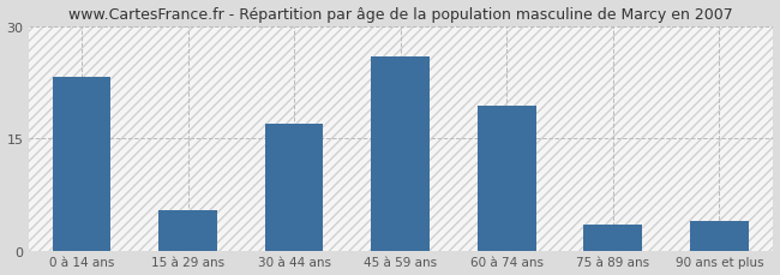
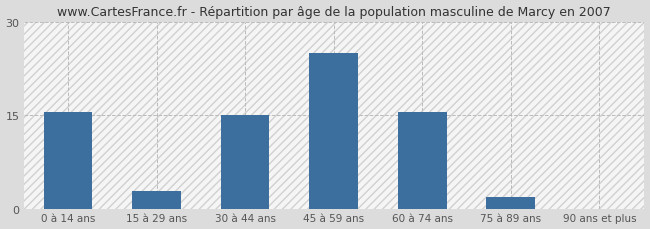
0 à 14 ans: 23.2 -> 15.5
15 à 29 ans: 5.4 -> 3.0
30 à 44 ans: 17.0 -> 15.0
45 à 59 ans: 26.0 -> 25.0
60 à 74 ans: 19.4 -> 15.5
75 à 89 ans: 3.6 -> 2.0
90 ans et plus: 4.0 -> 0.1
